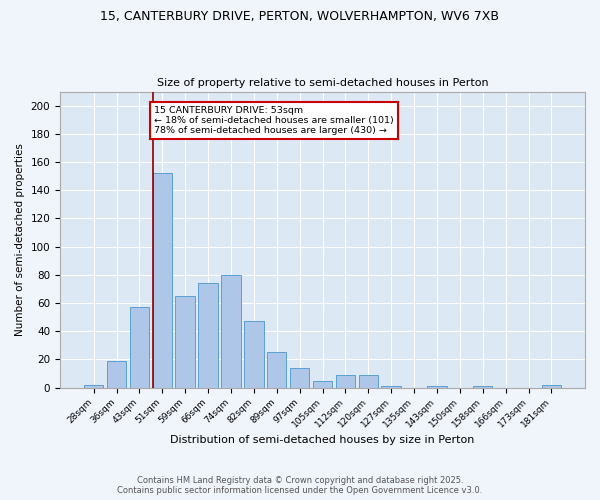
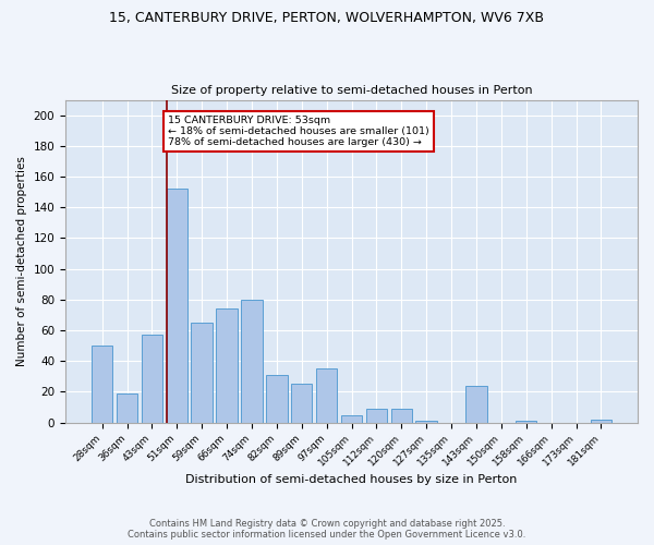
28sqm: 2 -> 50
82sqm: 47 -> 31
97sqm: 14 -> 35
143sqm: 1 -> 24
